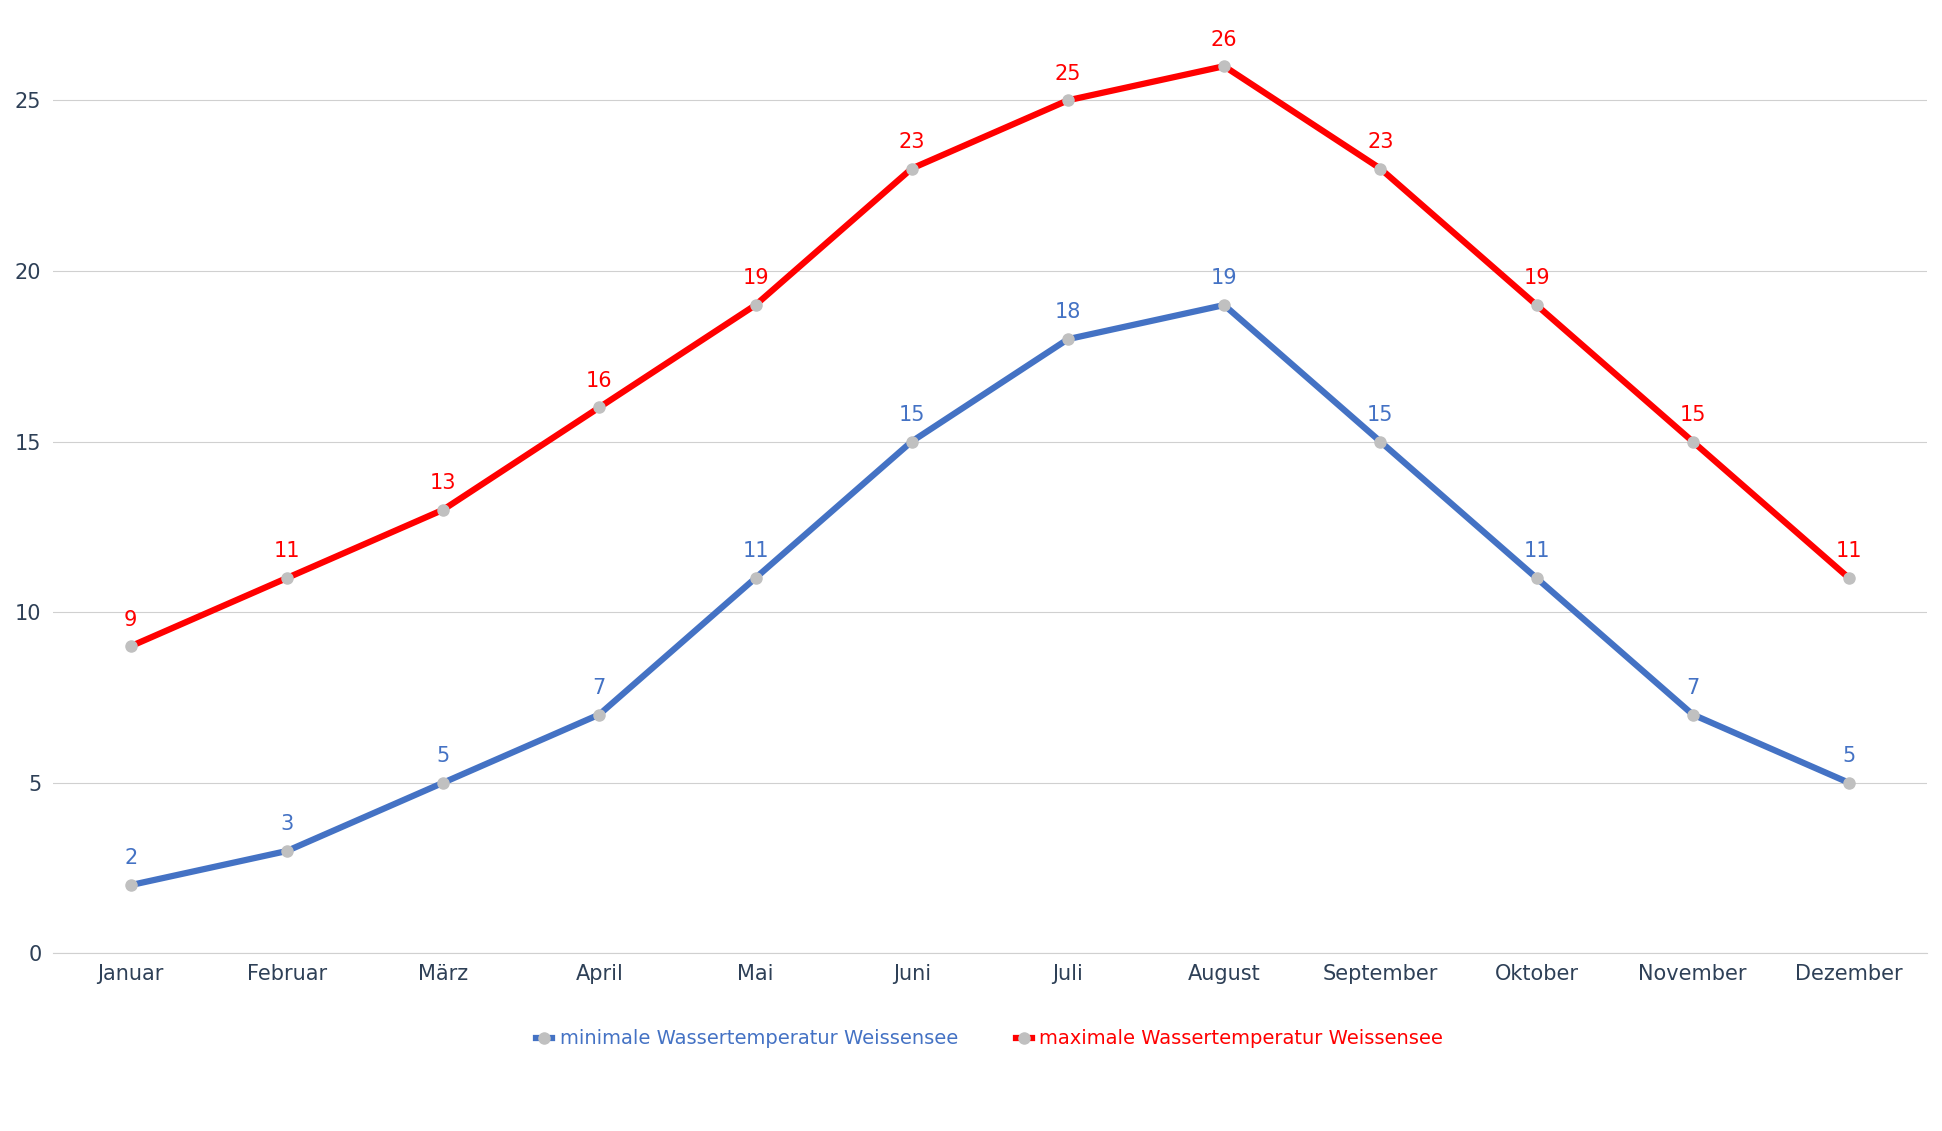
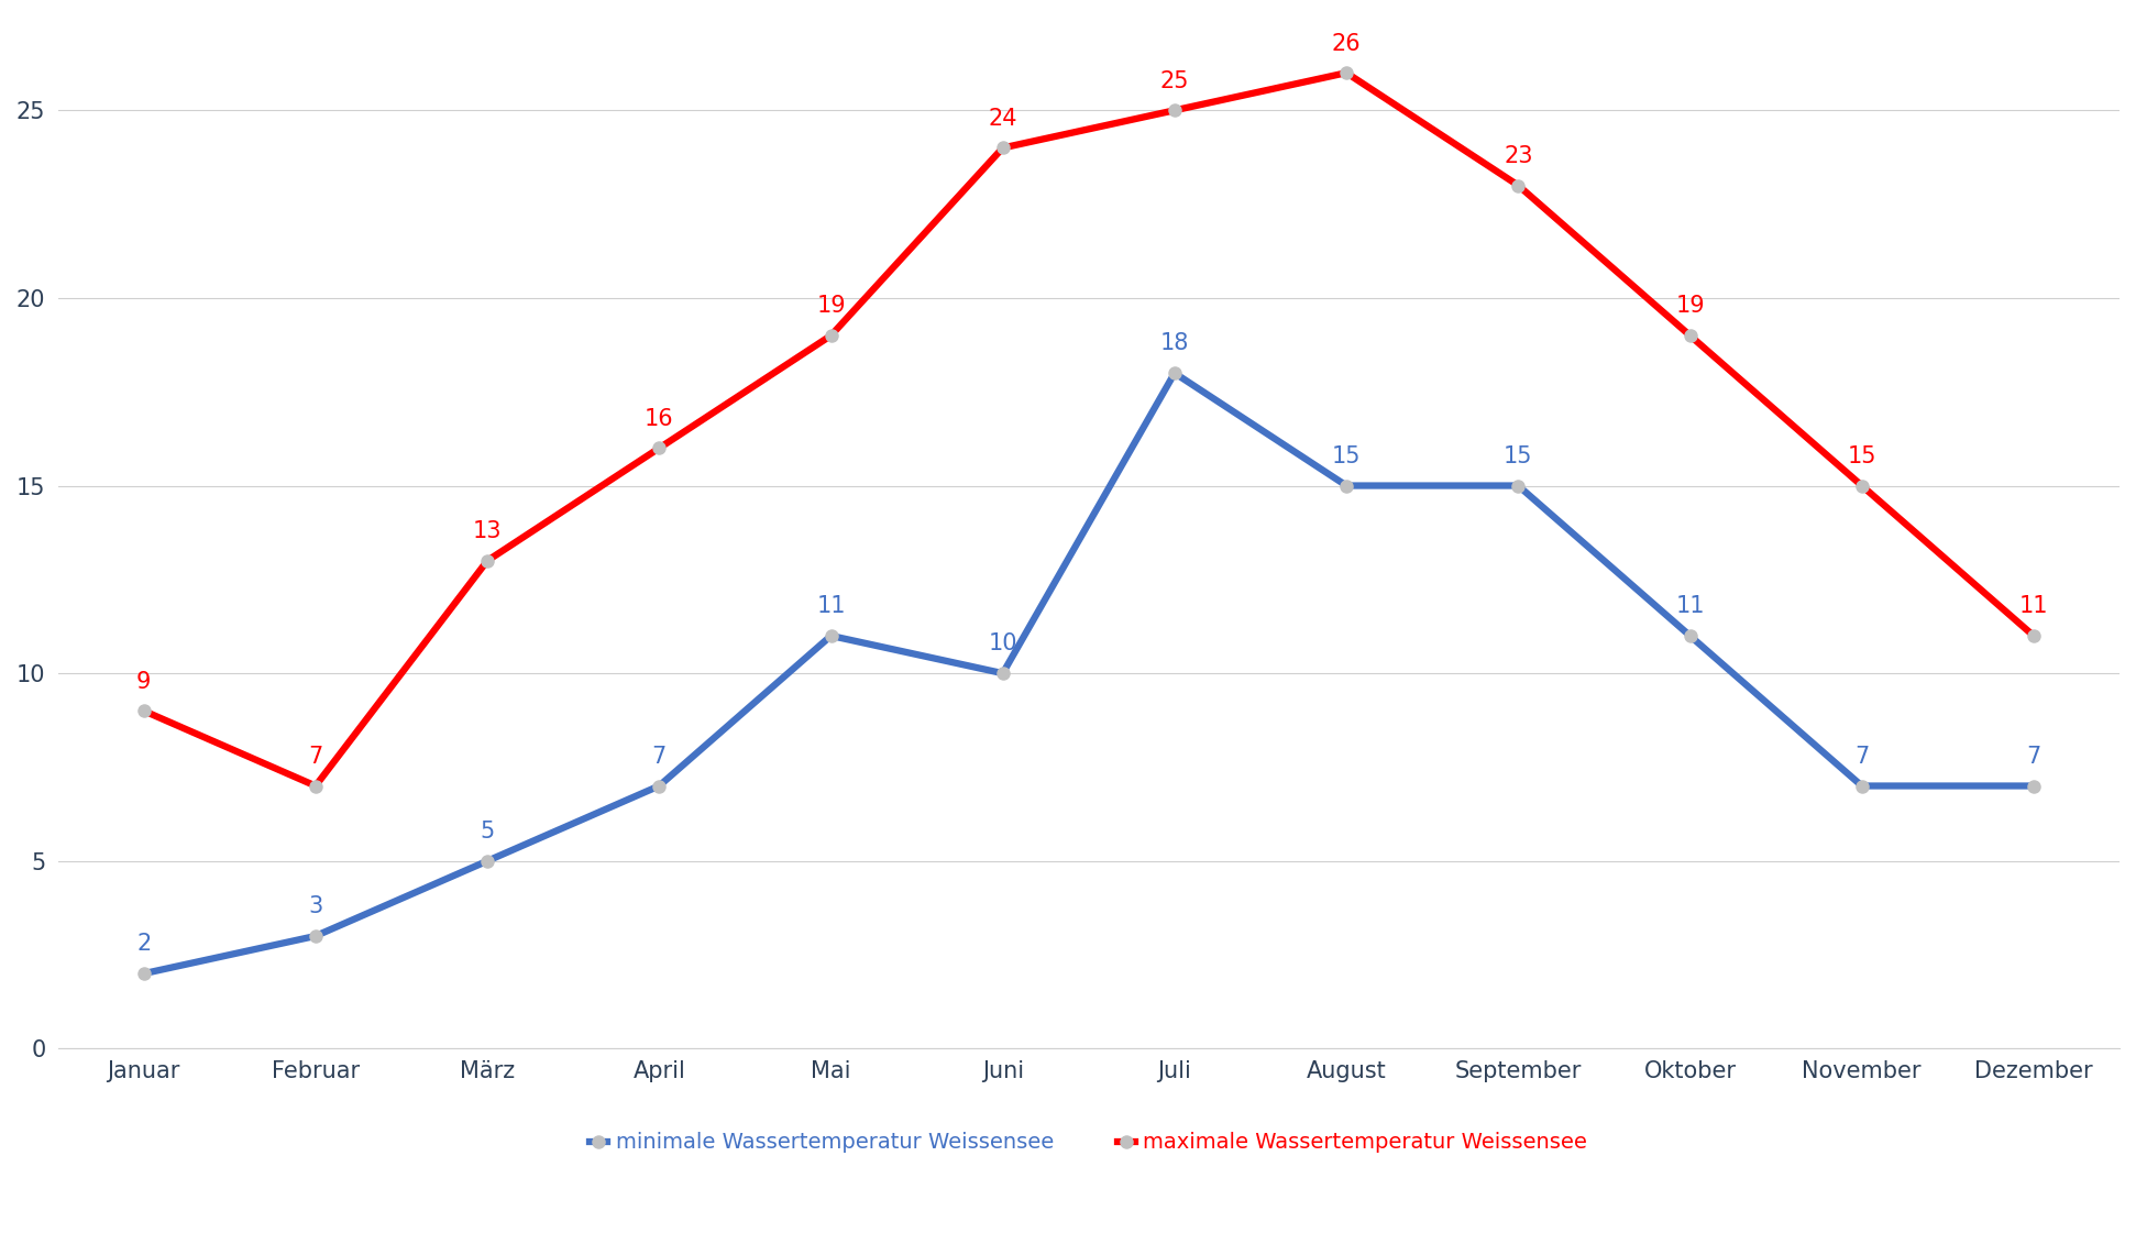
maximale Wassertemperatur Weissensee/Februar: 11 -> 7
minimale Wassertemperatur Weissensee/Juni: 15 -> 10
maximale Wassertemperatur Weissensee/Juni: 23 -> 24
minimale Wassertemperatur Weissensee/August: 19 -> 15
minimale Wassertemperatur Weissensee/Dezember: 5 -> 7
